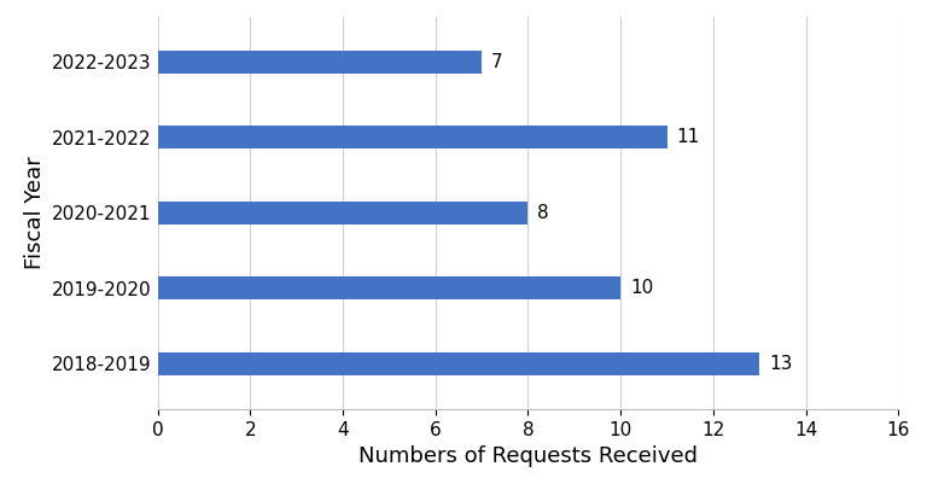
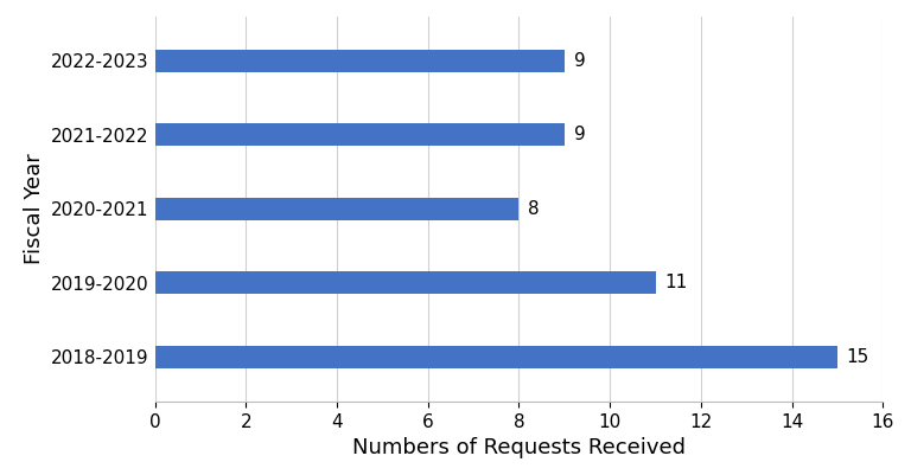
2022-2023: 7 -> 9
2021-2022: 11 -> 9
2019-2020: 10 -> 11
2018-2019: 13 -> 15
